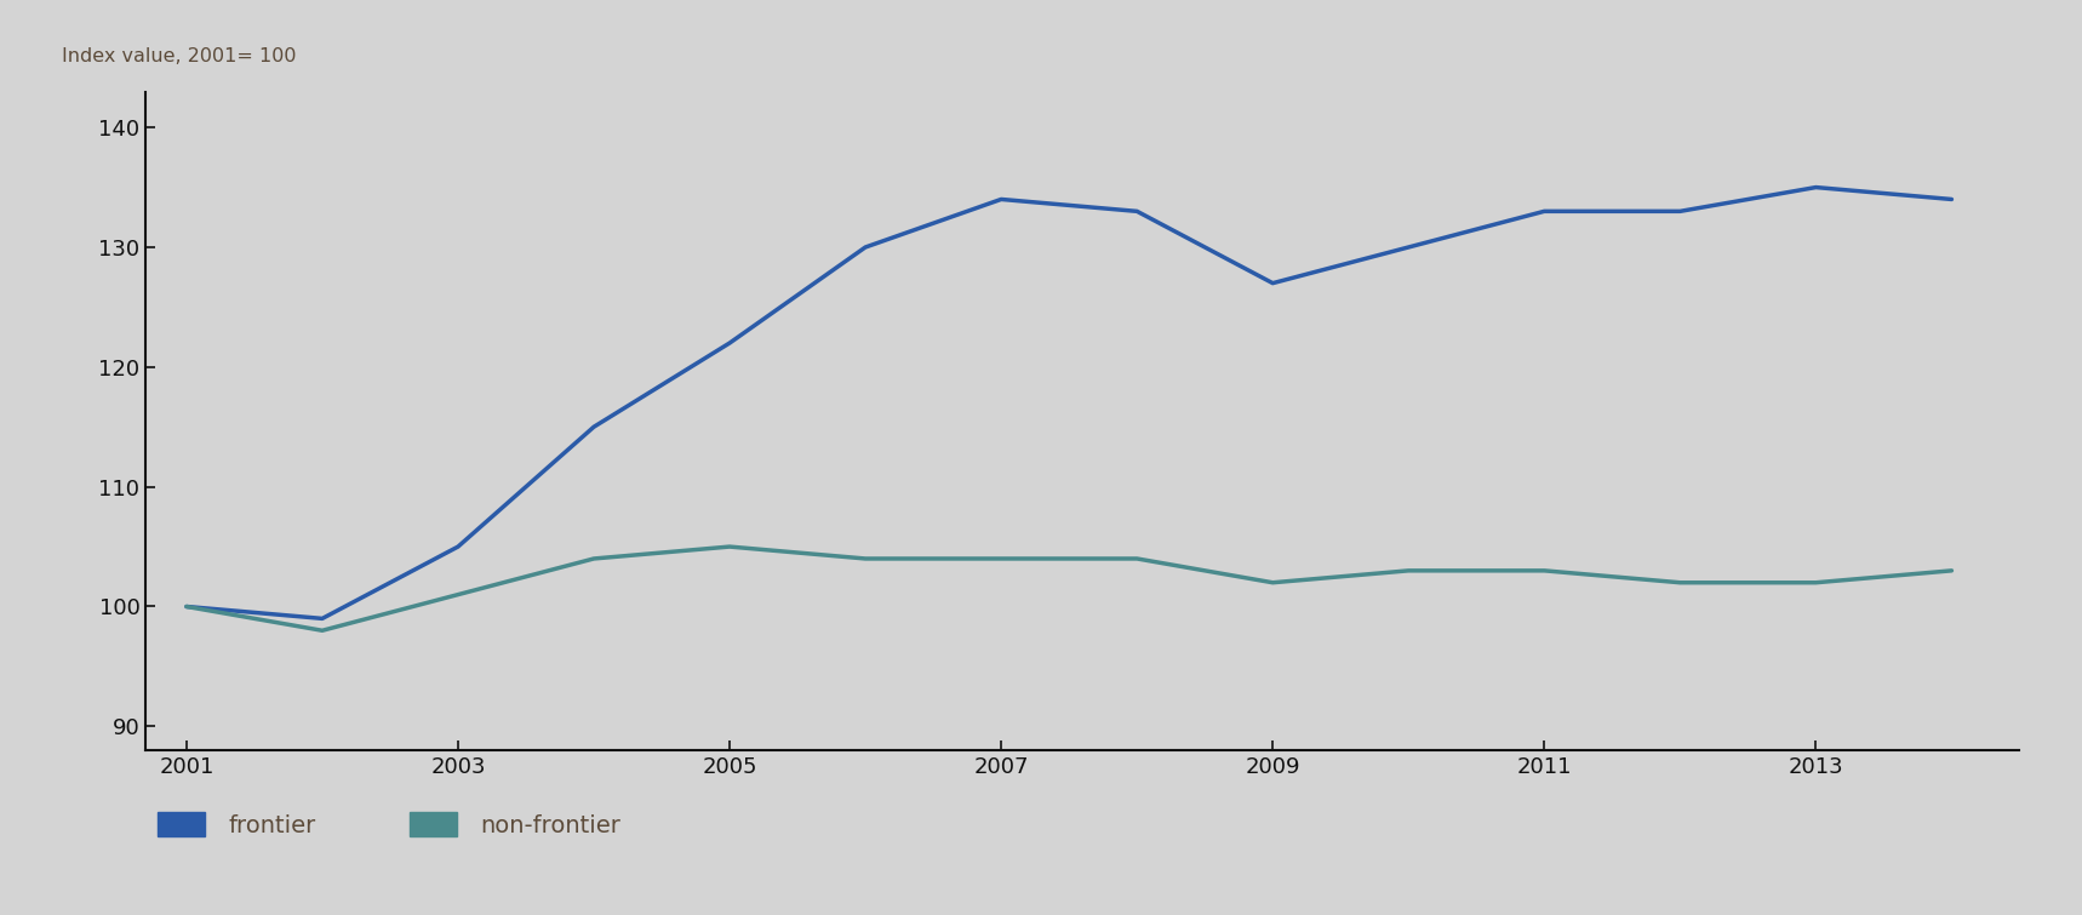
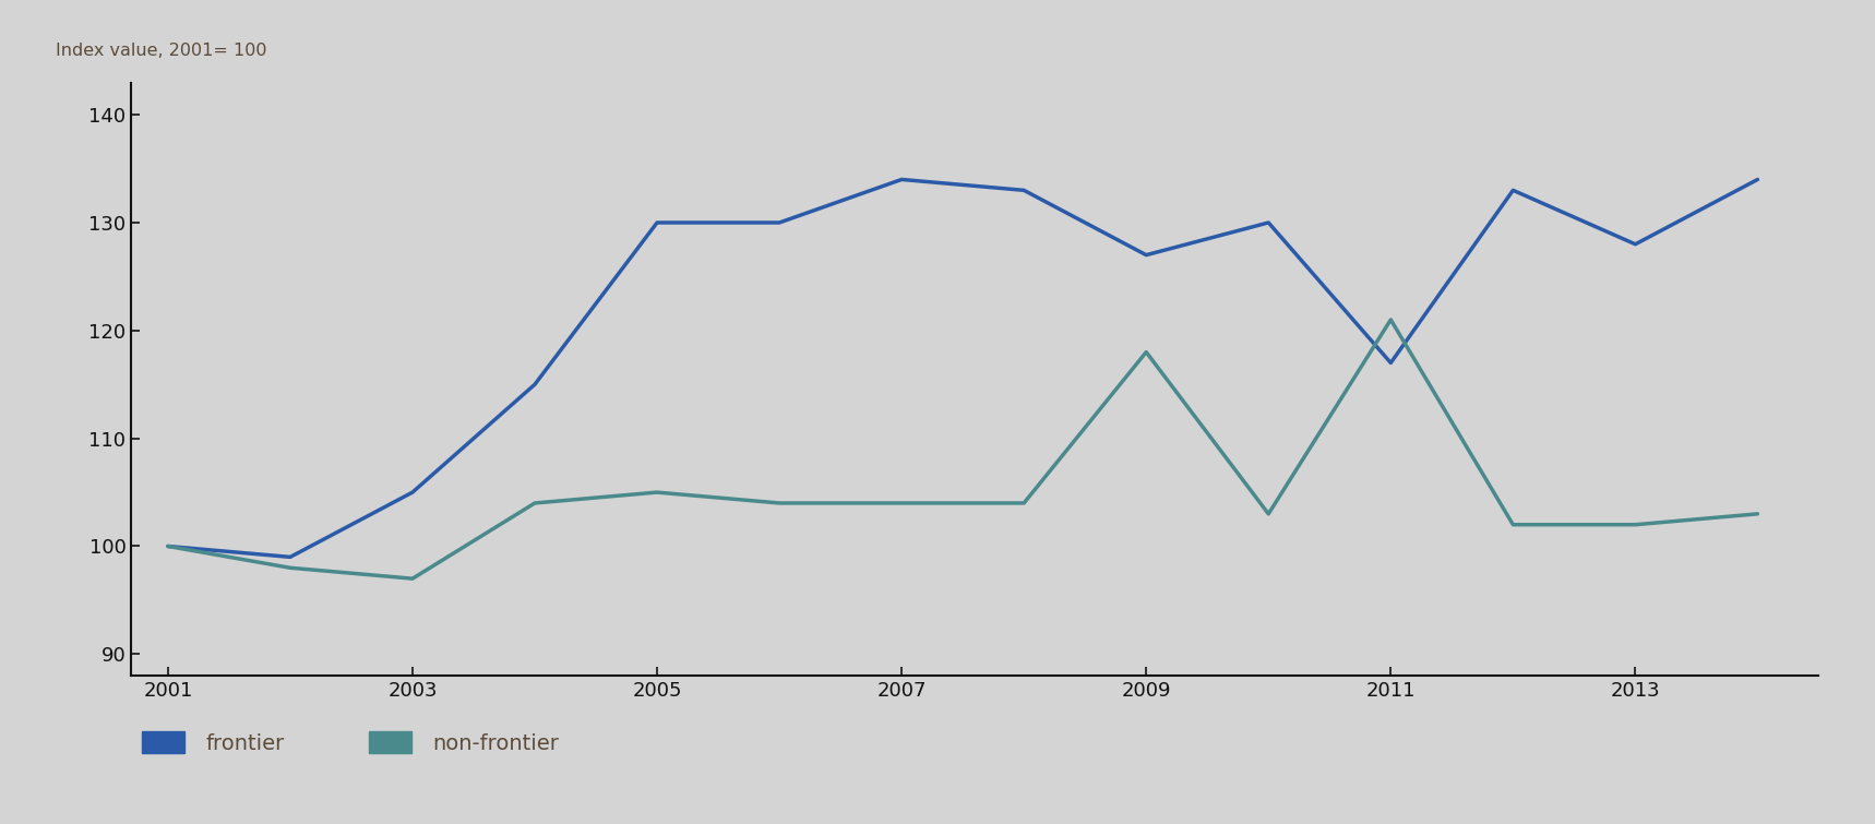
non-frontier/2003: 101 -> 97
frontier/2005: 122 -> 130
non-frontier/2009: 102 -> 118
frontier/2011: 133 -> 117
non-frontier/2011: 103 -> 121
frontier/2013: 135 -> 128
